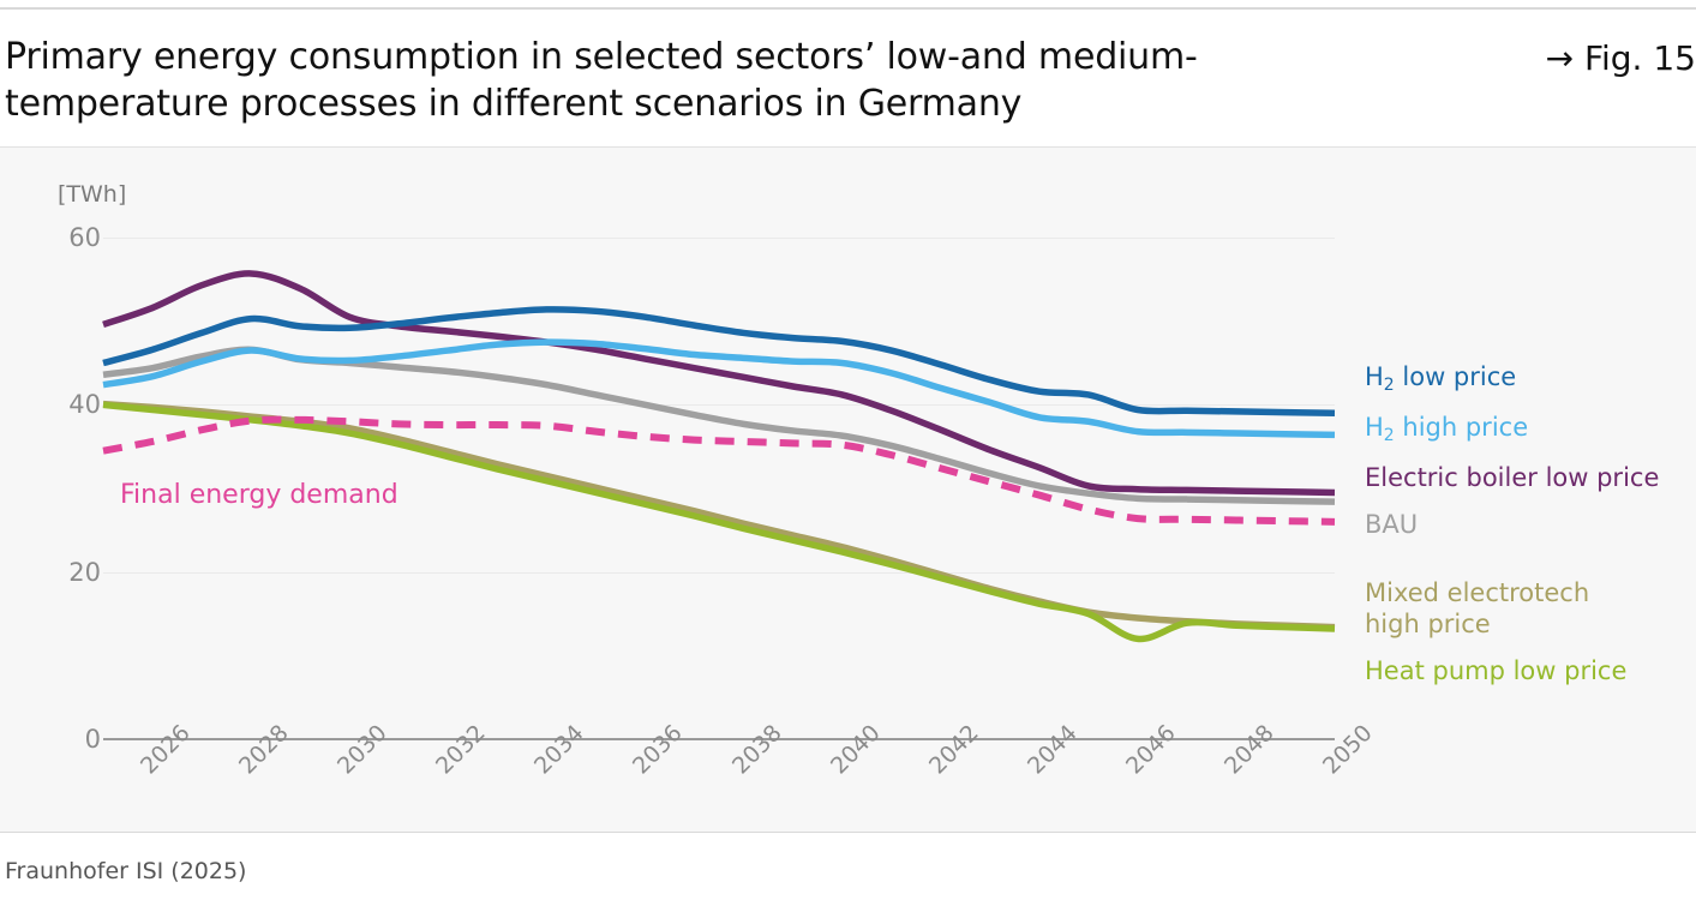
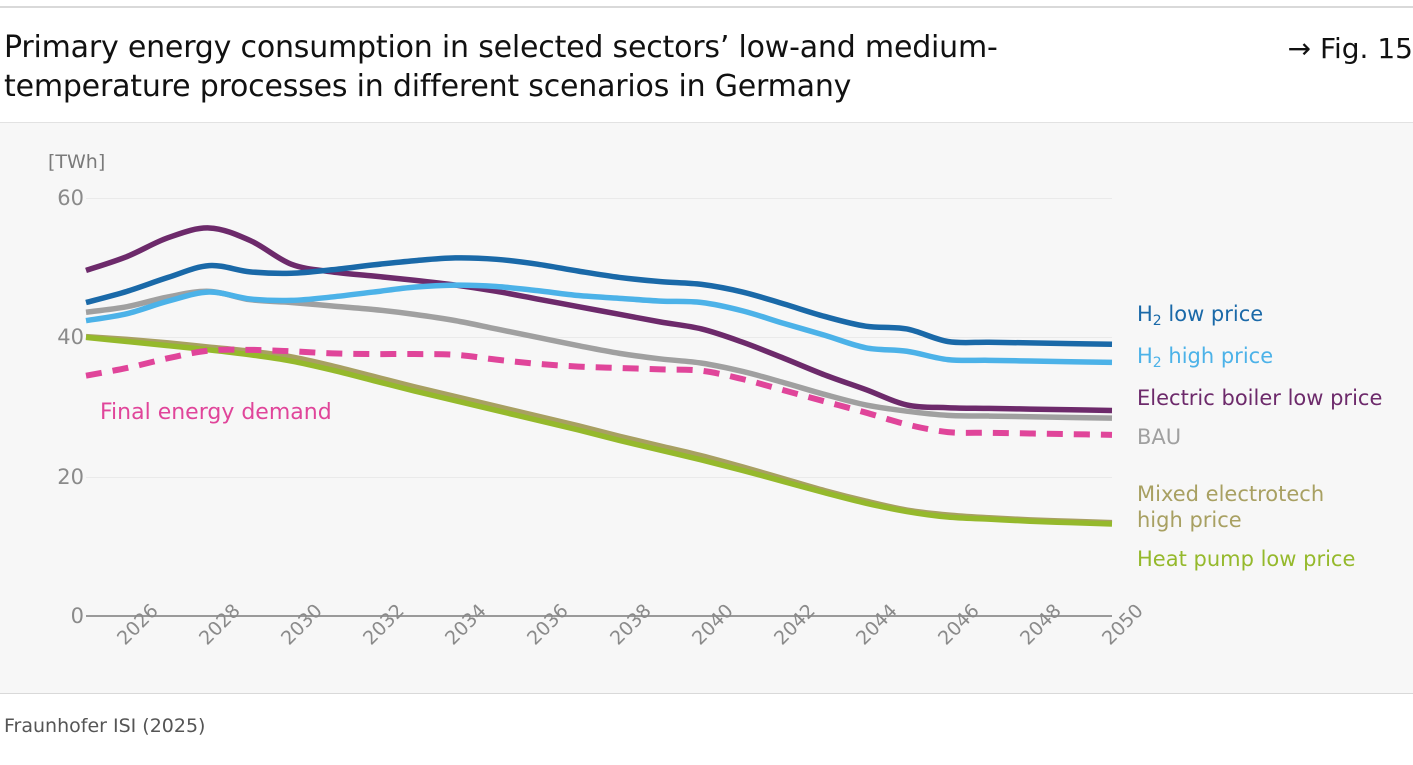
Heat pump low price/2046: 12 -> 14
